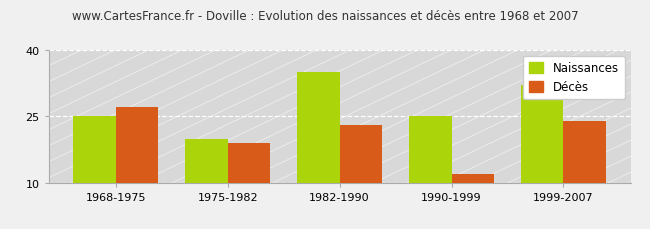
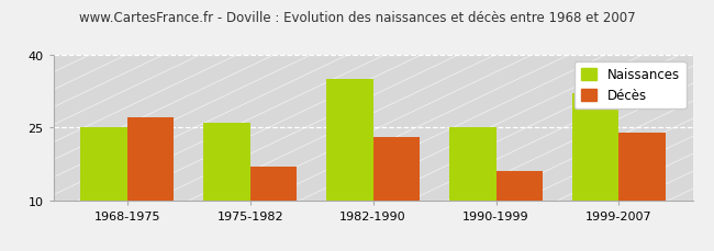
Naissances/1975-1982: 20 -> 26
Décès/1975-1982: 19 -> 17
Décès/1990-1999: 12 -> 16
